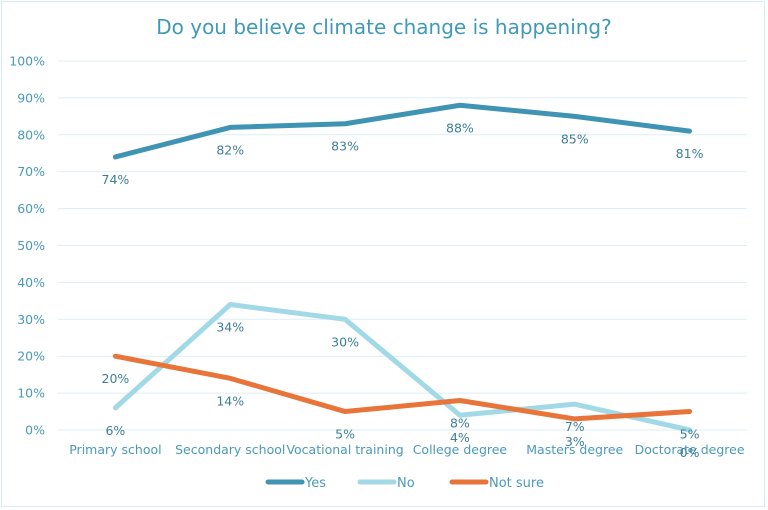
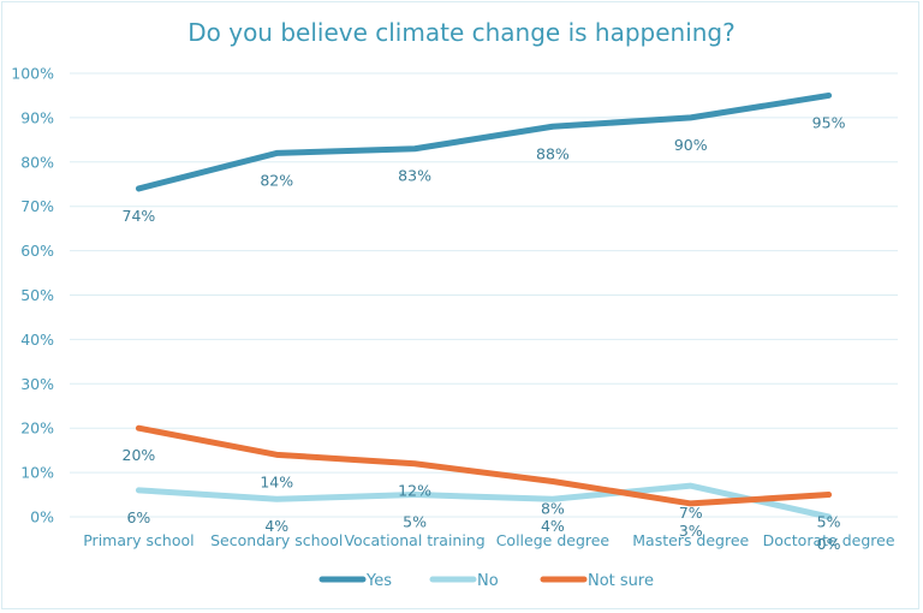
No/Secondary school: 34% -> 4%
No/Vocational training: 30% -> 5%
Not sure/Vocational training: 5% -> 12%
Yes/Masters degree: 85% -> 90%
Yes/Doctorate degree: 81% -> 95%
